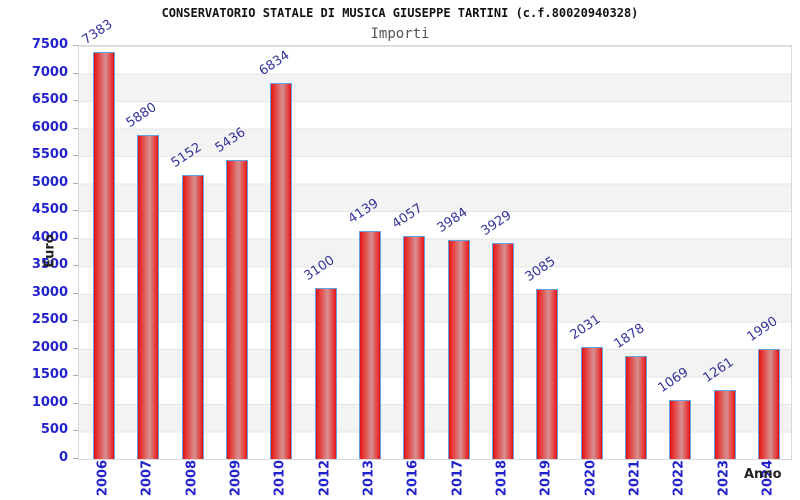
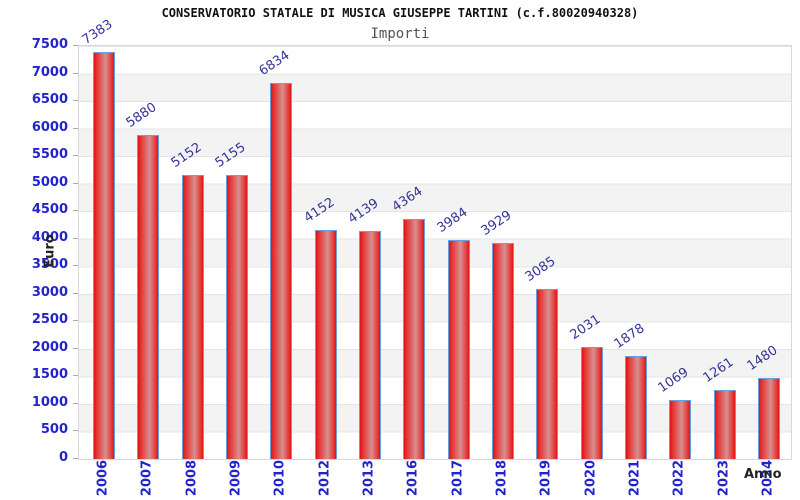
2009: 5436 -> 5155
2012: 3100 -> 4152
2016: 4057 -> 4364
2024: 1990 -> 1480
